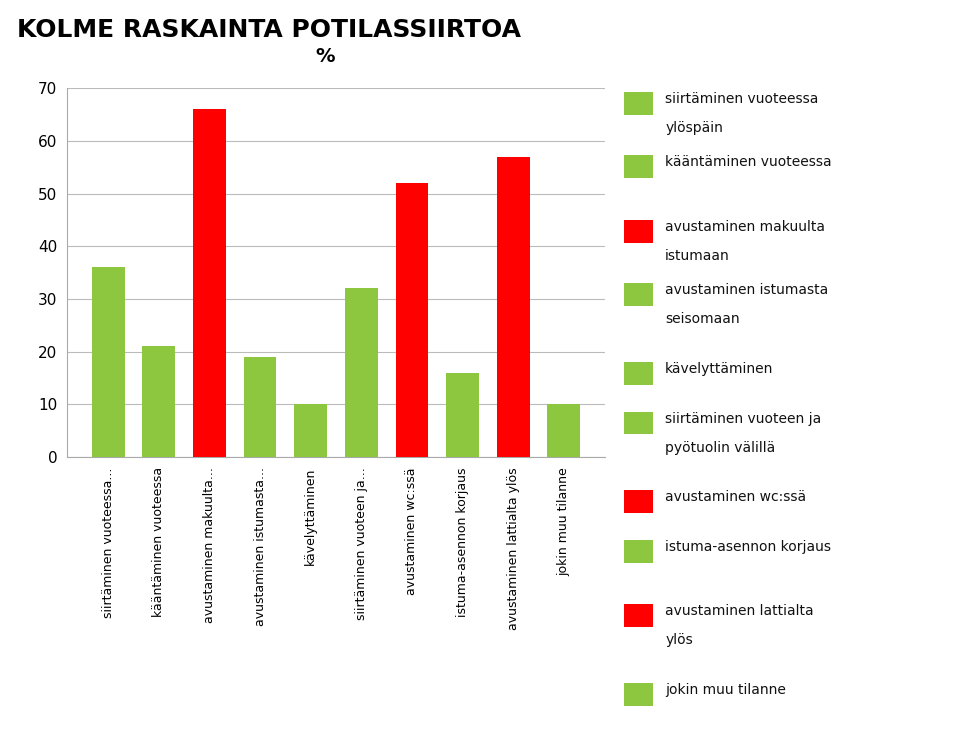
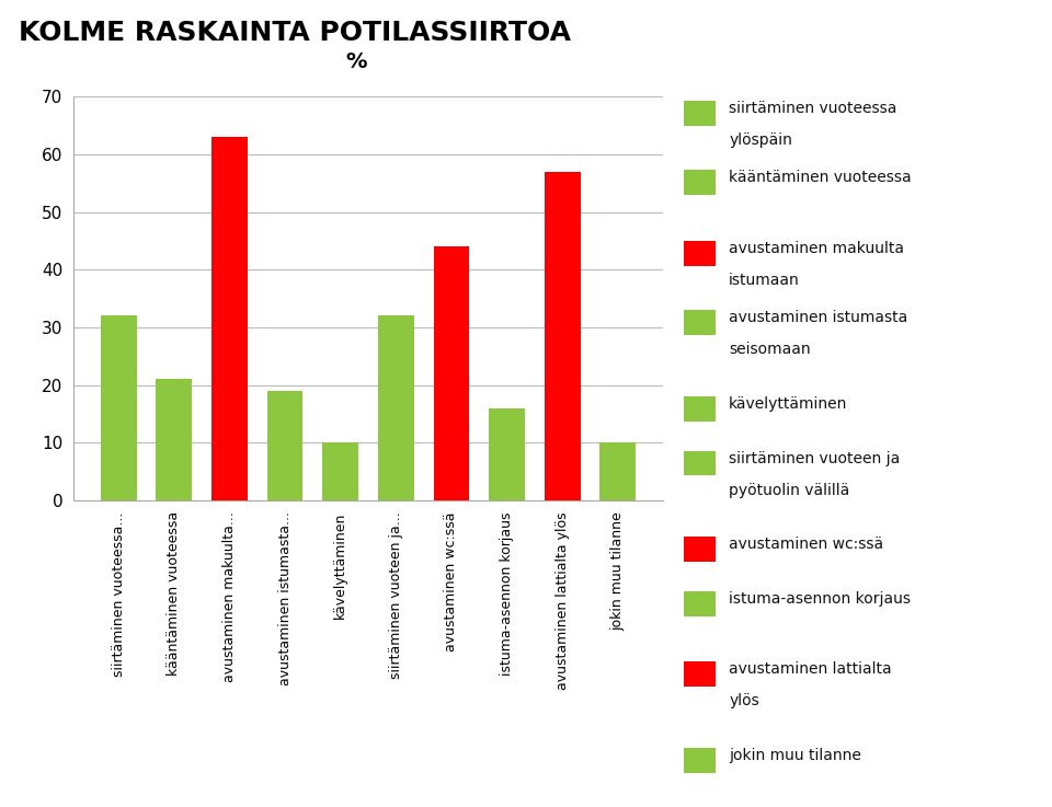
siirtäminen vuoteessa...: 36 -> 32
avustaminen makuulta...: 66 -> 63
avustaminen wc:ssä: 52 -> 44
